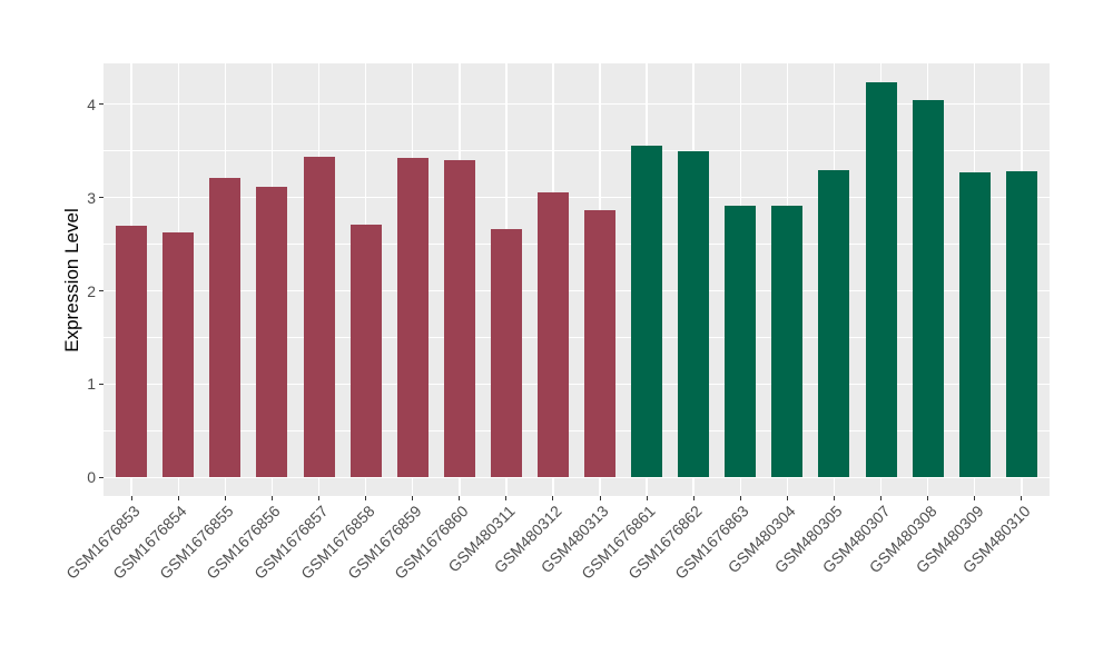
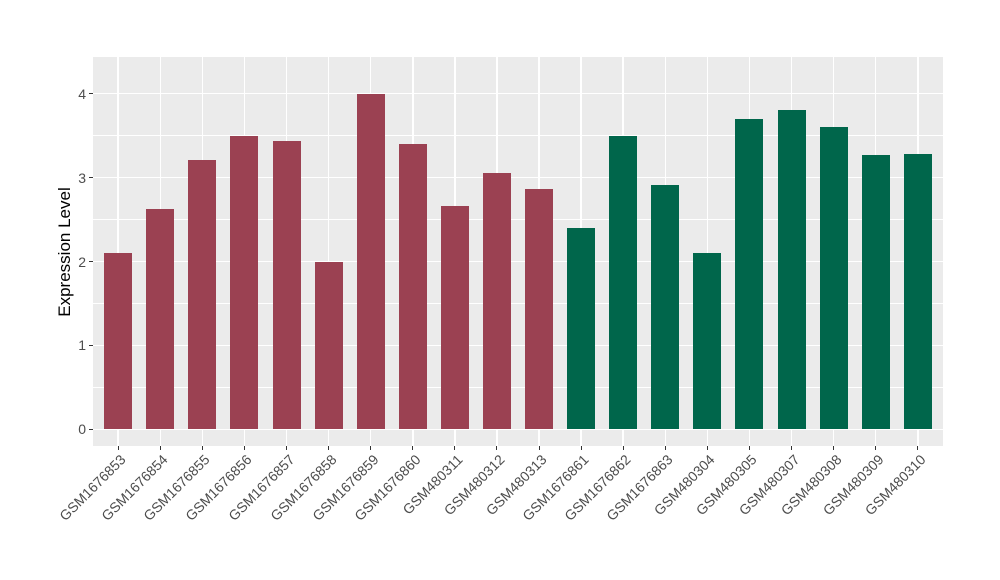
GSM1676853: 2.7 -> 2.1
GSM1676856: 3.1 -> 3.5
GSM1676858: 2.7 -> 2.0
GSM1676859: 3.4 -> 4.0
GSM1676861: 3.6 -> 2.4
GSM480304: 2.9 -> 2.1
GSM480305: 3.3 -> 3.7
GSM480307: 4.2 -> 3.8
GSM480308: 4.0 -> 3.6
